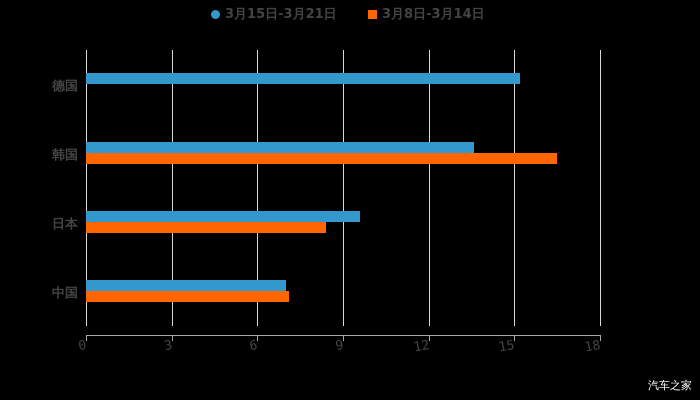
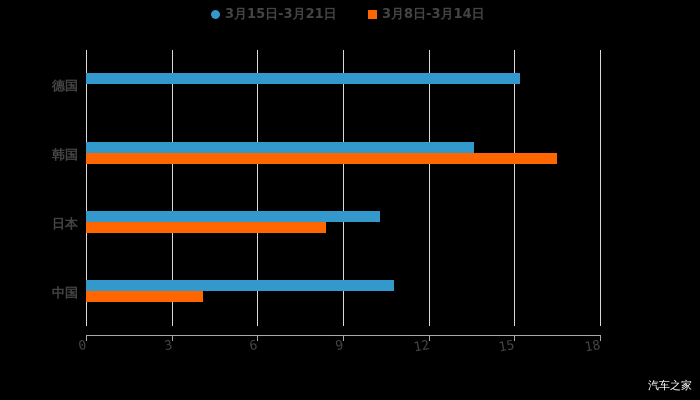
3月15日-3月21日/日本: 9.6 -> 10.3
3月15日-3月21日/中国: 7.0 -> 10.8
3月8日-3月14日/中国: 7.1 -> 4.1
